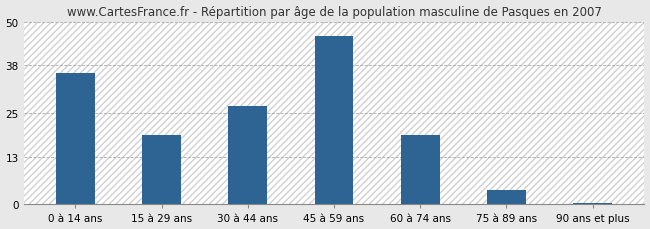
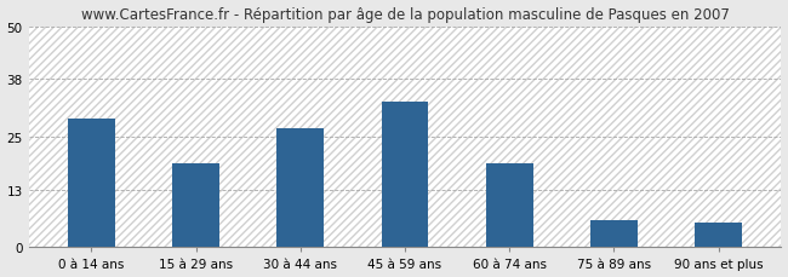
0 à 14 ans: 36.0 -> 29.0
45 à 59 ans: 46.0 -> 33.0
75 à 89 ans: 4.0 -> 6.0
90 ans et plus: 0.5 -> 5.5
